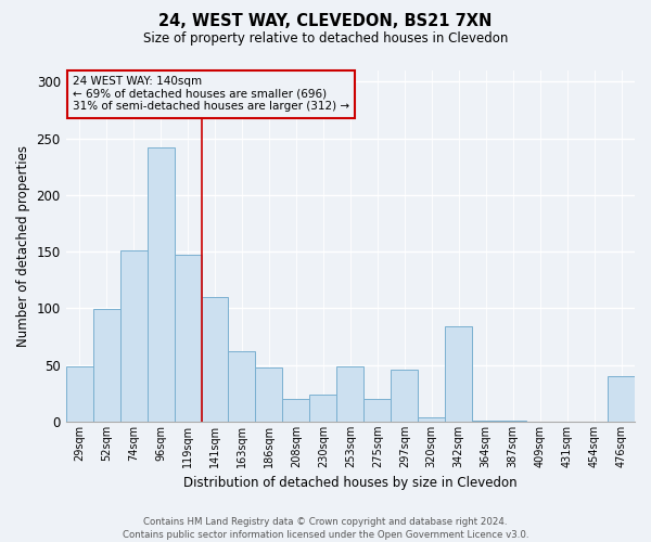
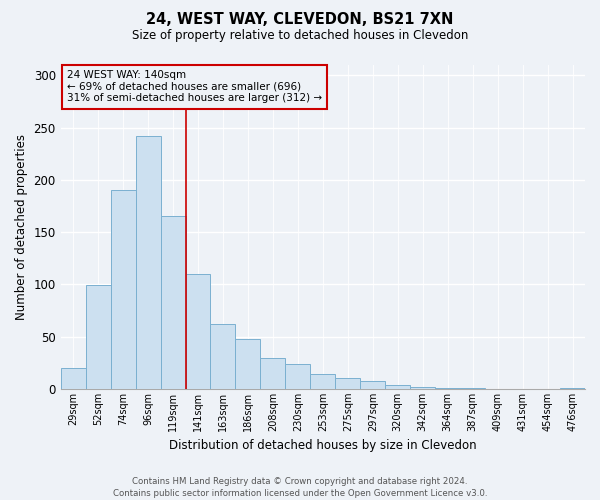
29sqm: 49 -> 20
74sqm: 151 -> 190
119sqm: 147 -> 165
208sqm: 20 -> 30
253sqm: 49 -> 14
275sqm: 20 -> 10
297sqm: 46 -> 8
342sqm: 84 -> 2
476sqm: 40 -> 1
